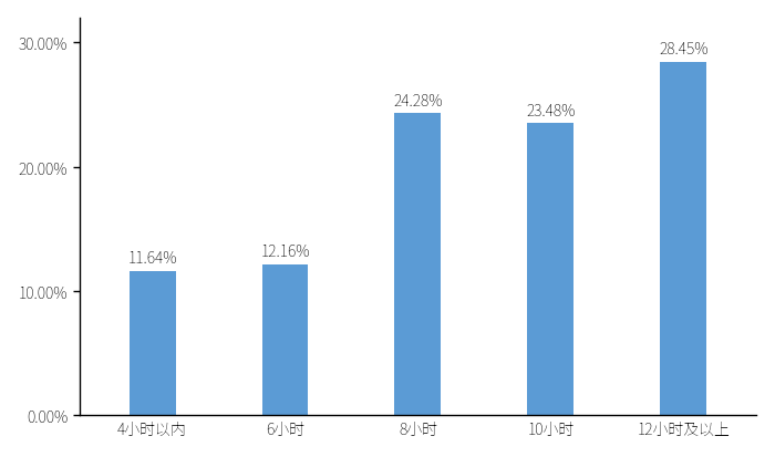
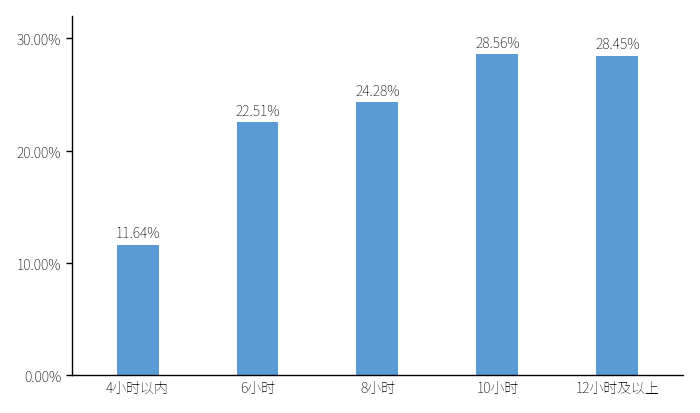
6小时: 12.16% -> 22.51%
10小时: 23.48% -> 28.56%
